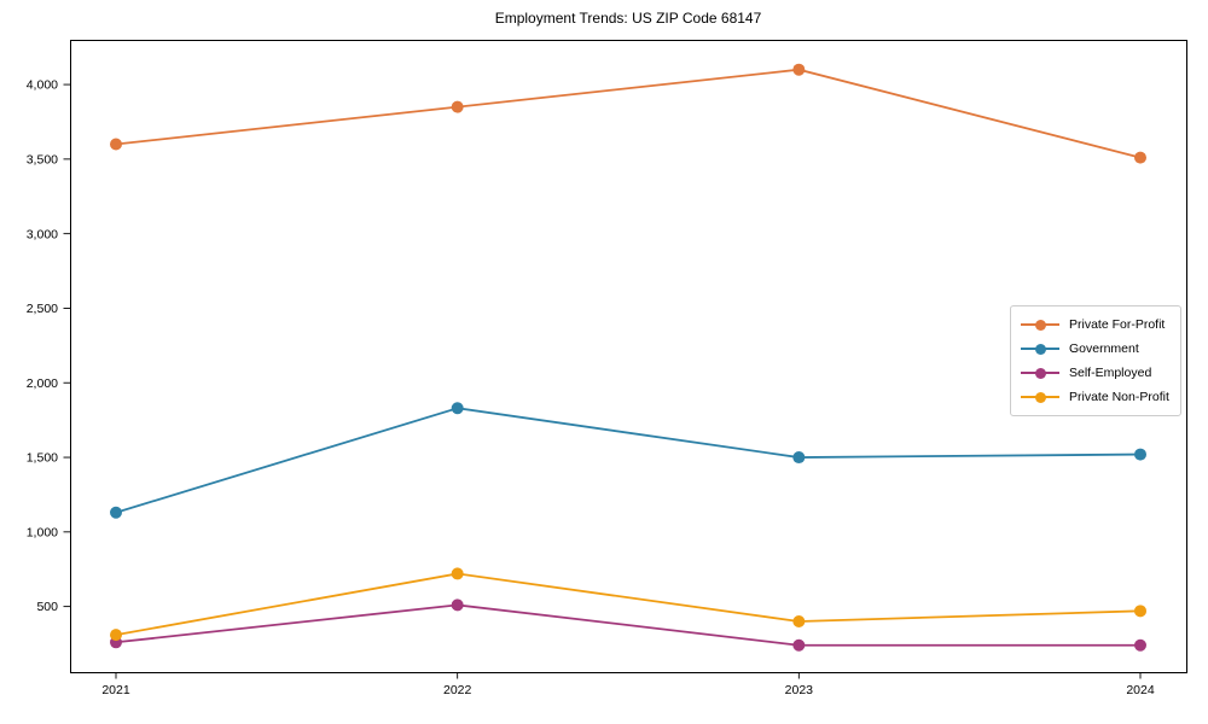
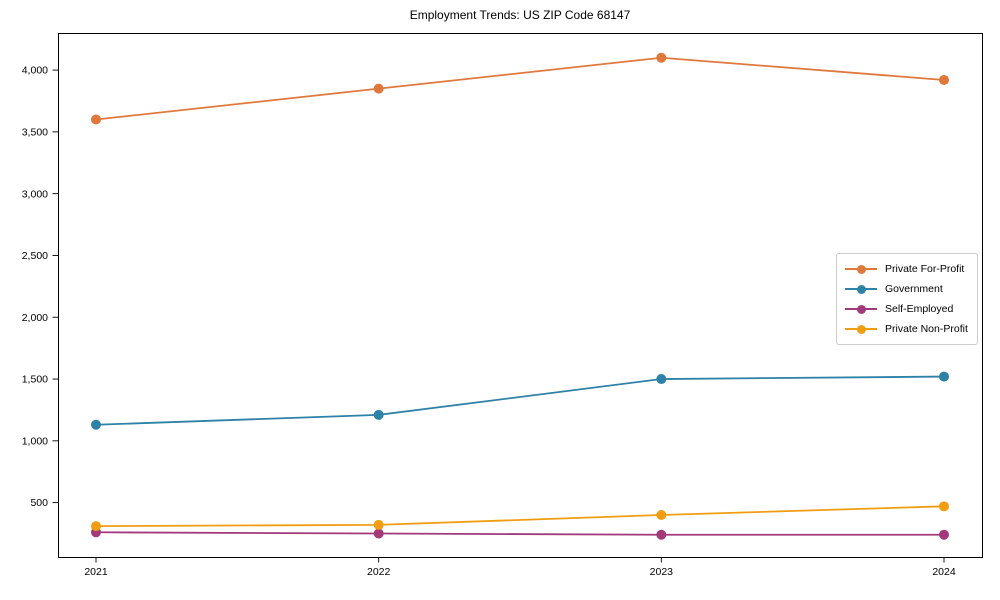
Government/2022: 1830 -> 1210
Self-Employed/2022: 510 -> 250
Private Non-Profit/2022: 720 -> 320
Private For-Profit/2024: 3510 -> 3920
